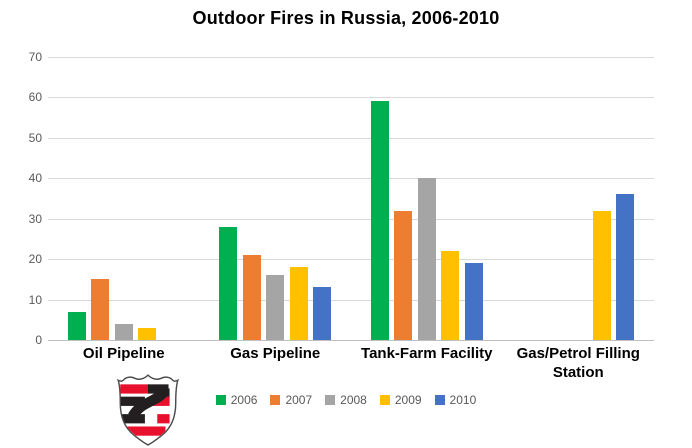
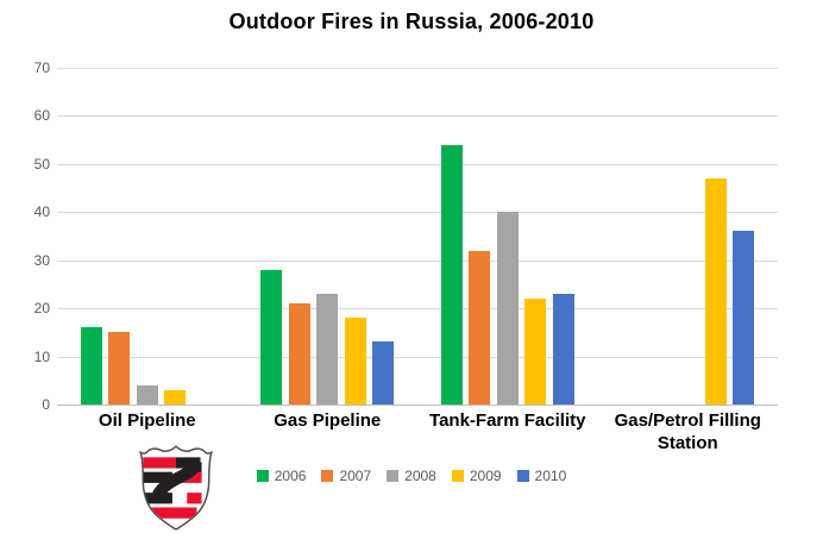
2006/Oil Pipeline: 7 -> 16
2008/Gas Pipeline: 16 -> 23
2006/Tank-Farm Facility: 59 -> 54
2010/Tank-Farm Facility: 19 -> 23
2009/Gas/Petrol Filling Station: 32 -> 47
